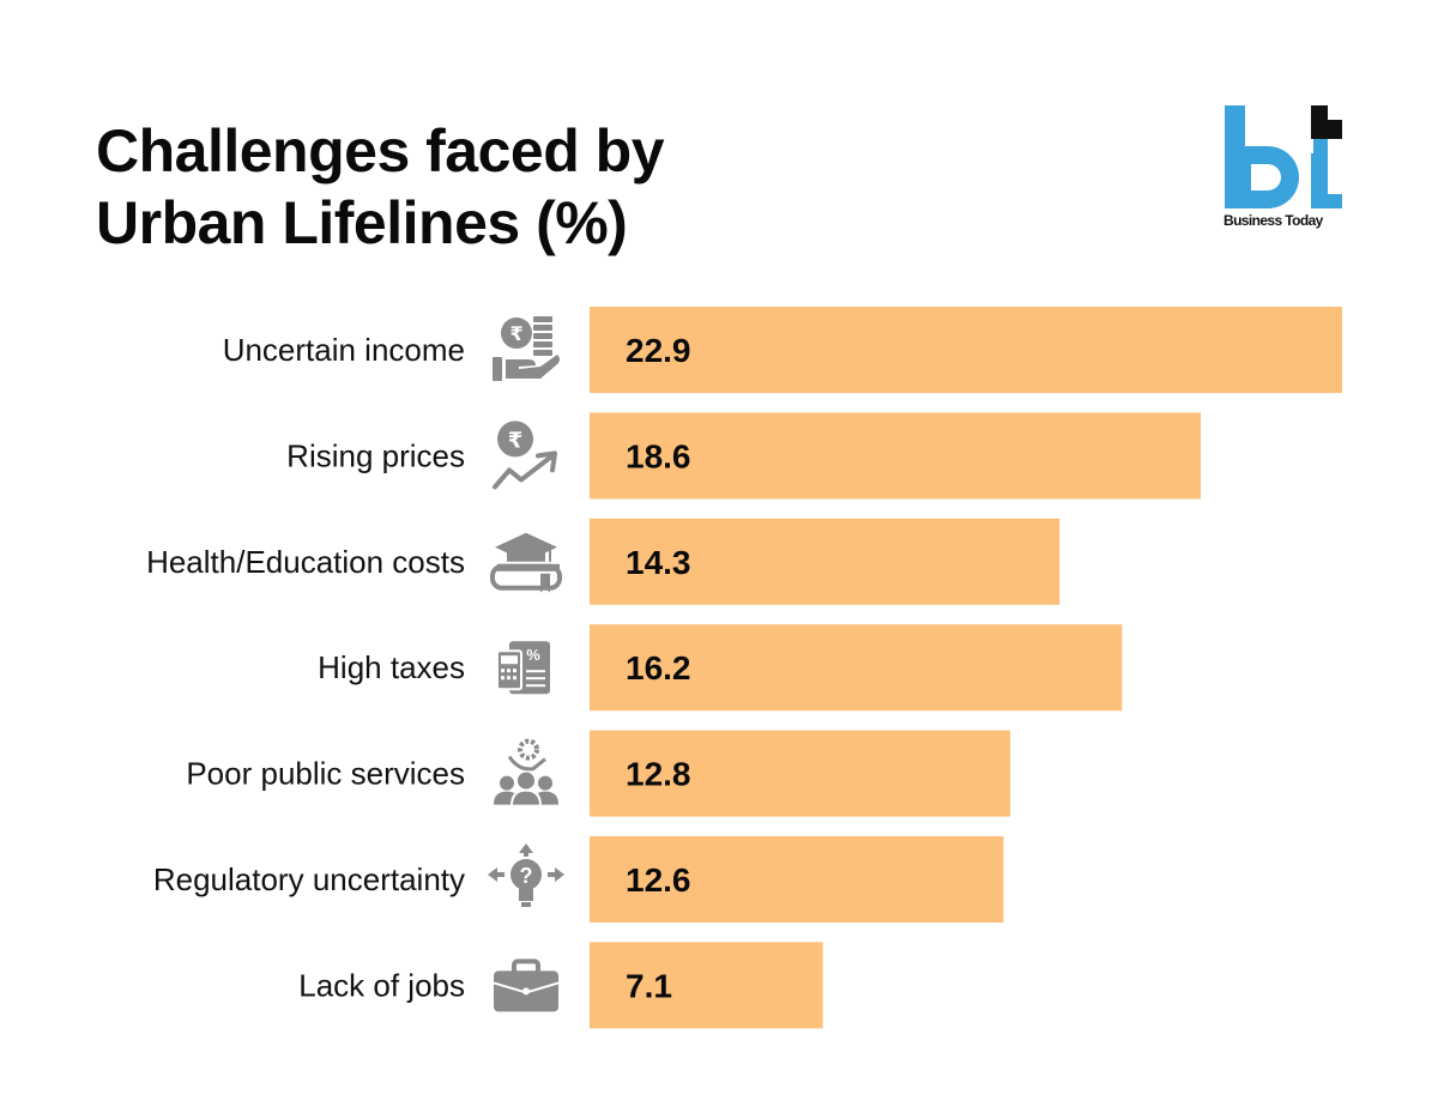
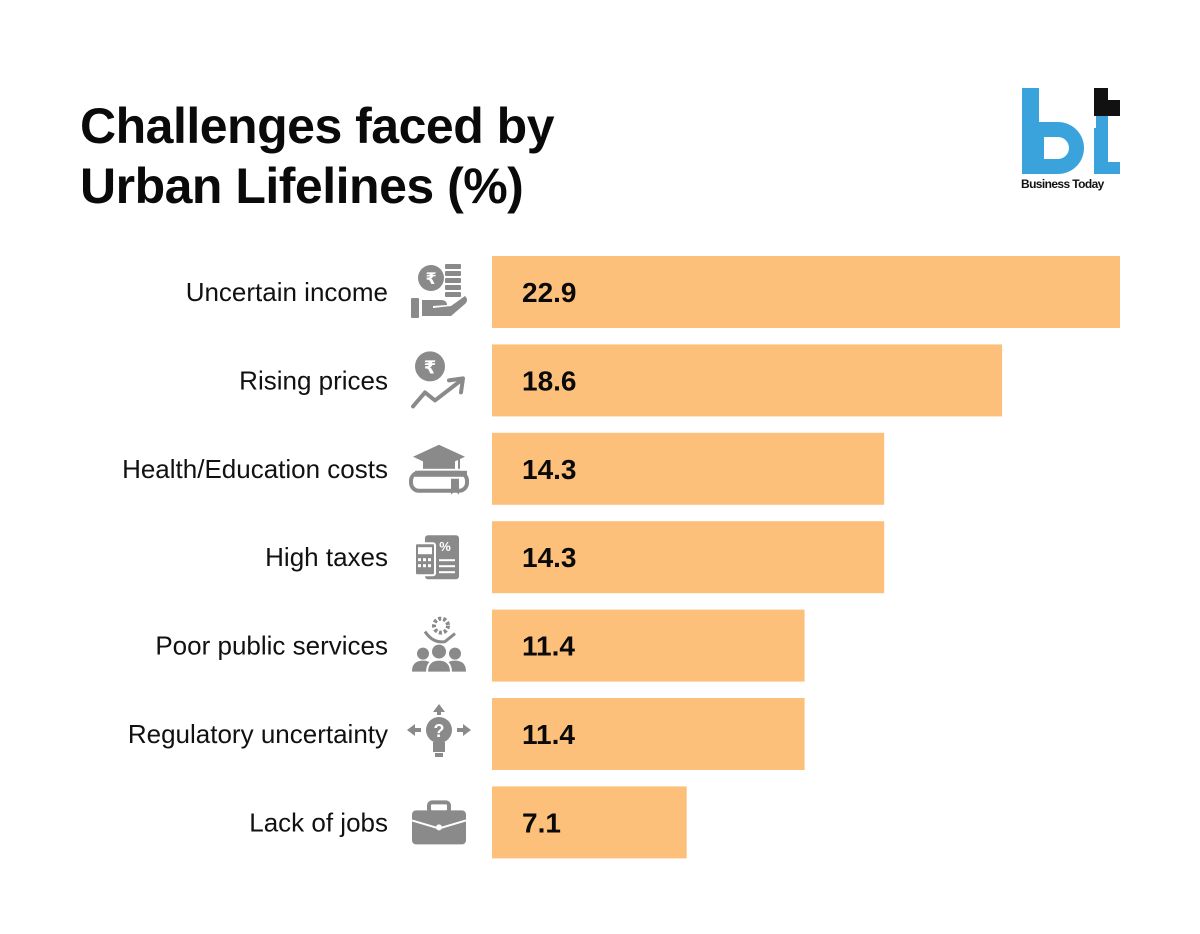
High taxes: 16.2 -> 14.3
Poor public services: 12.8 -> 11.4
Regulatory uncertainty: 12.6 -> 11.4
